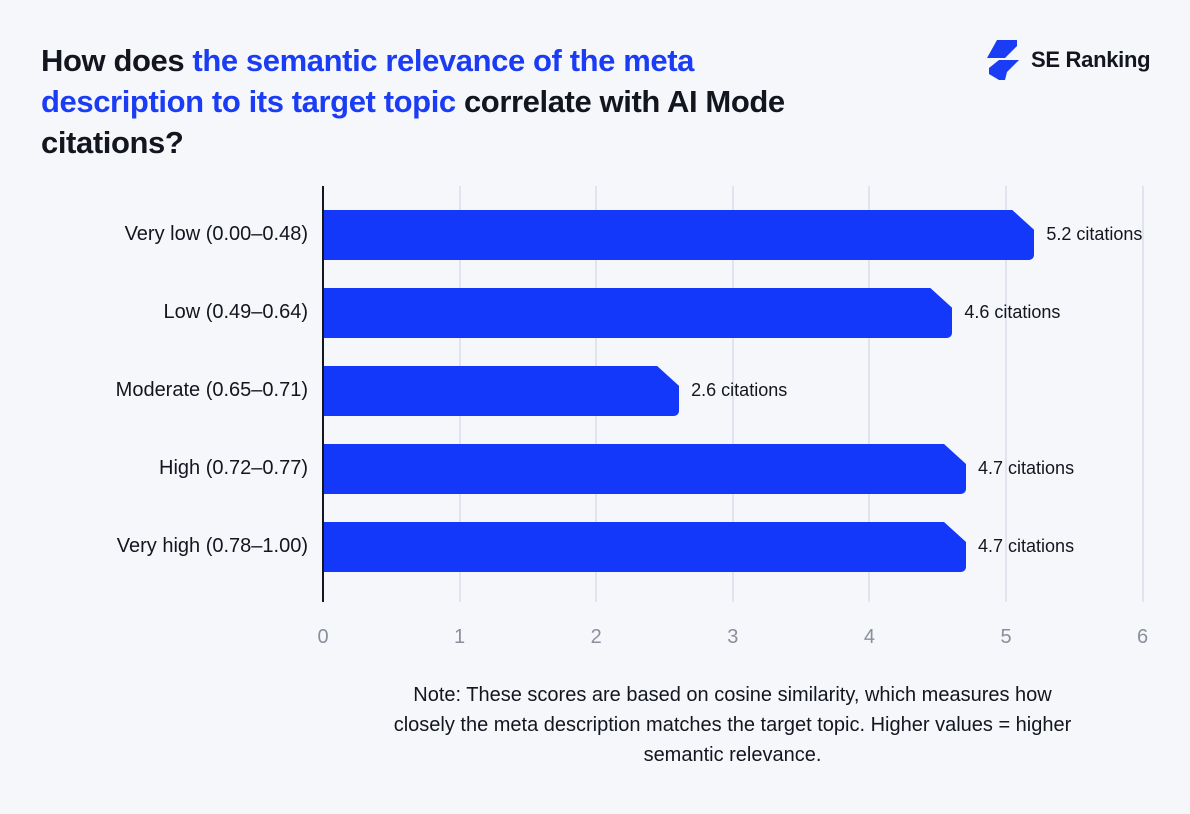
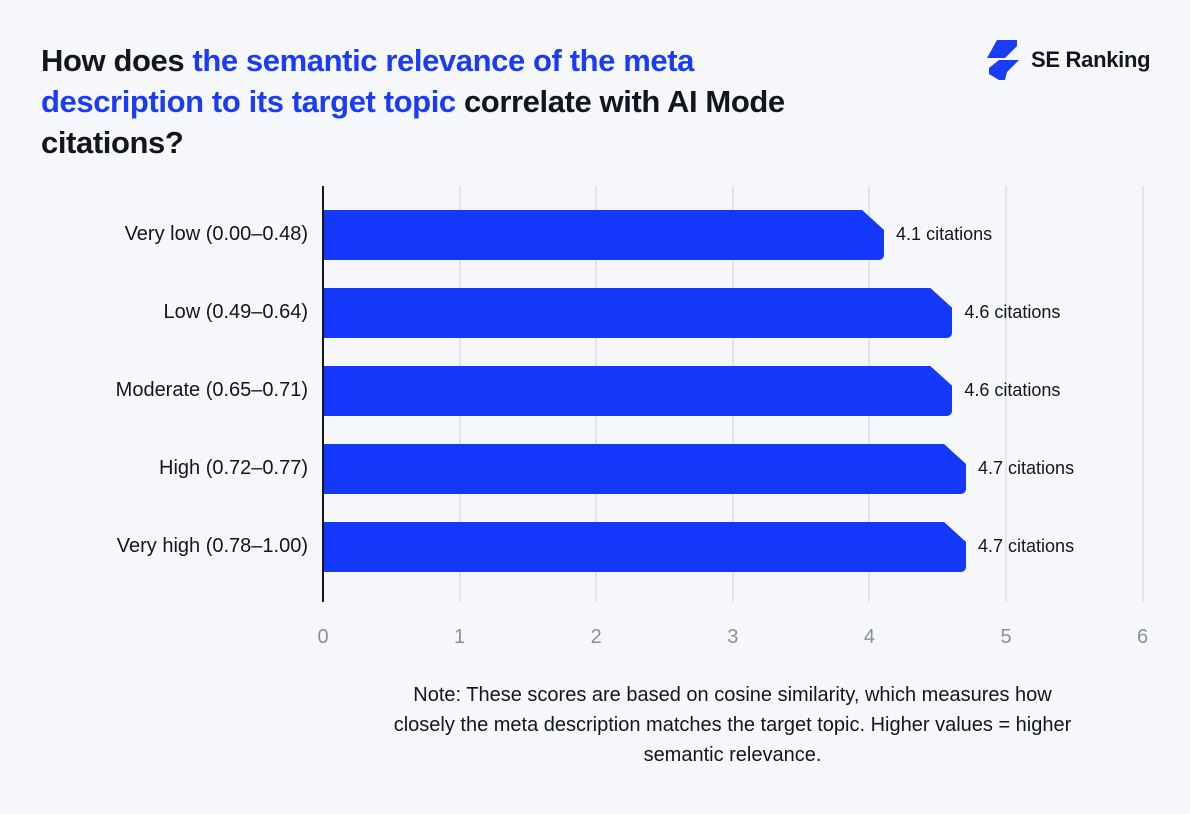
Very low (0.00–0.48): 5.2 -> 4.1
Moderate (0.65–0.71): 2.6 -> 4.6
